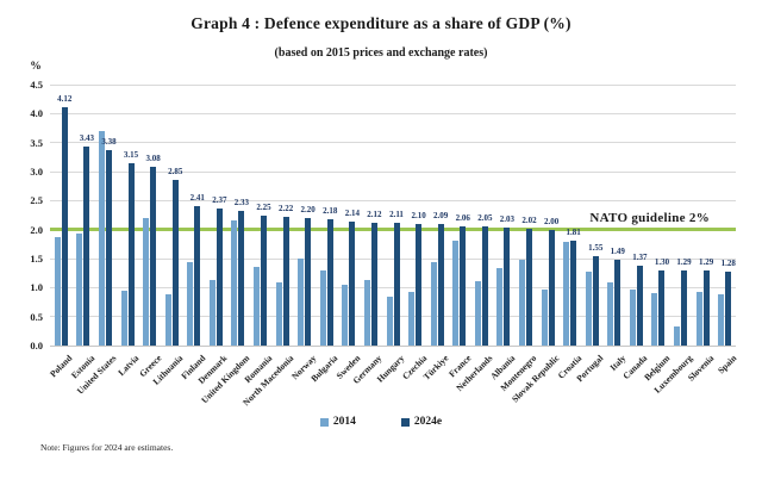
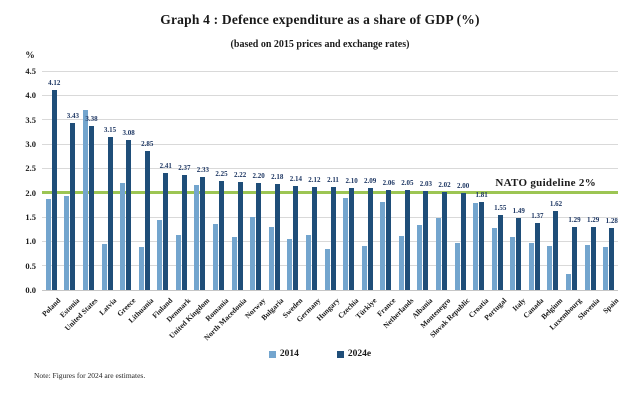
2014/Czechia: 0.9 -> 1.9
2014/Türkiye: 1.4 -> 0.9
2024e/Belgium: 1.30 -> 1.62
